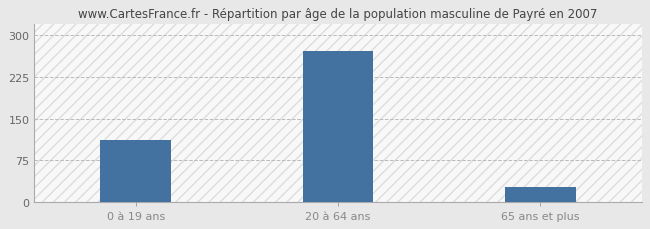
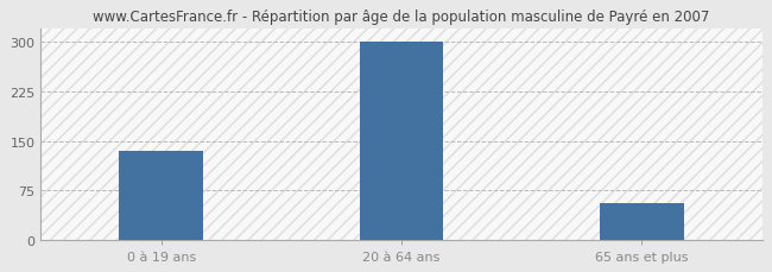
0 à 19 ans: 112 -> 135
20 à 64 ans: 272 -> 300
65 ans et plus: 26 -> 55
